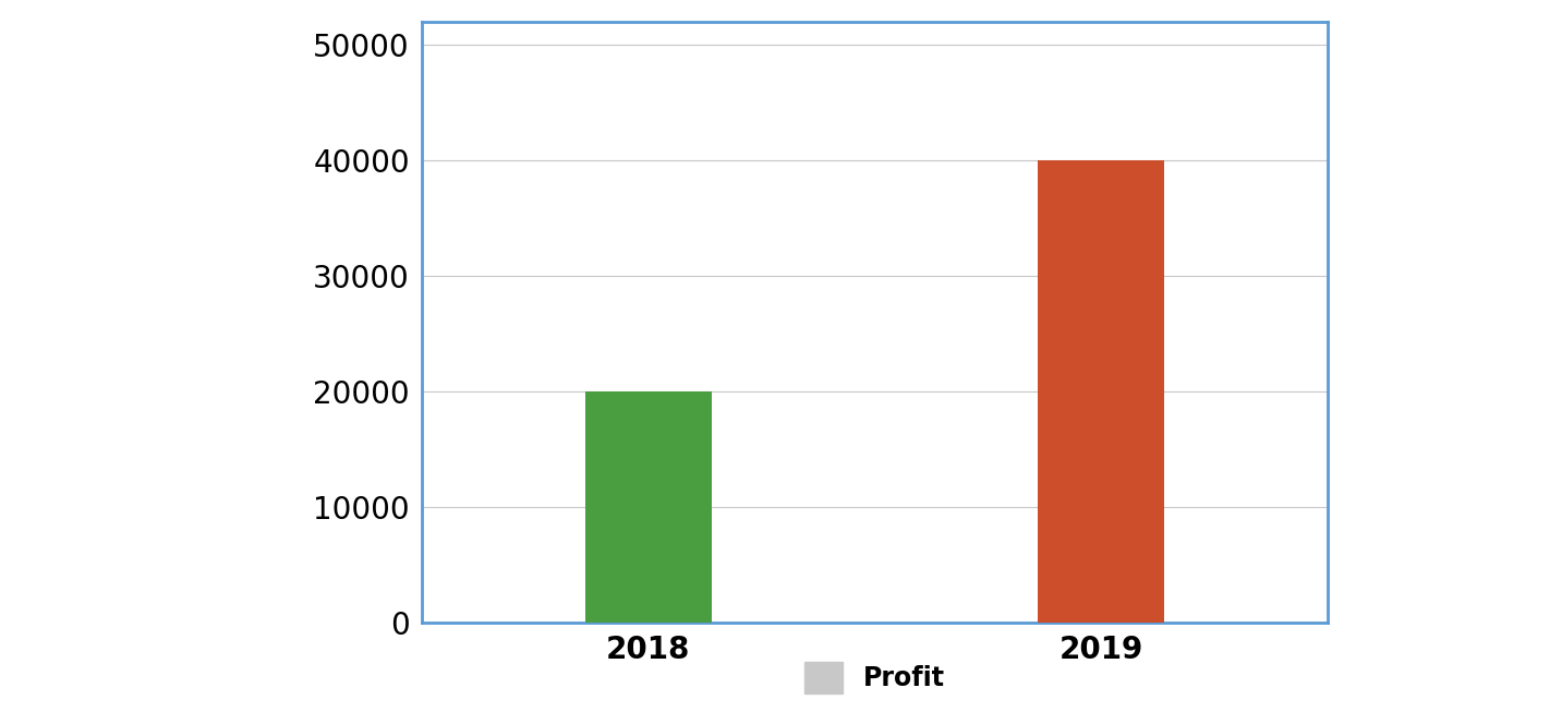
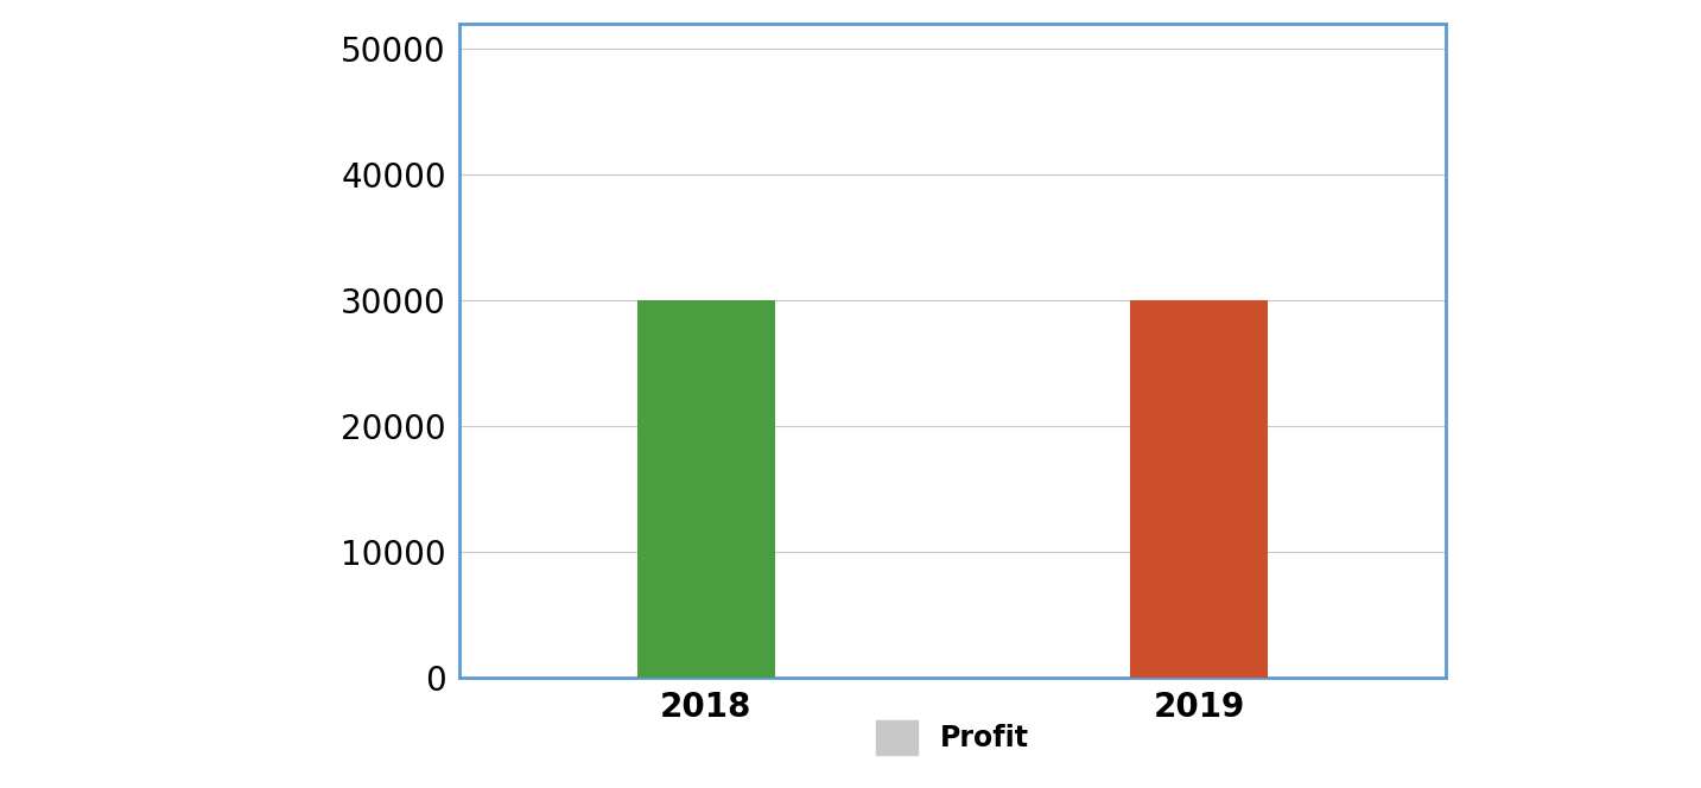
2018: 20000 -> 30000
2019: 40000 -> 30000
